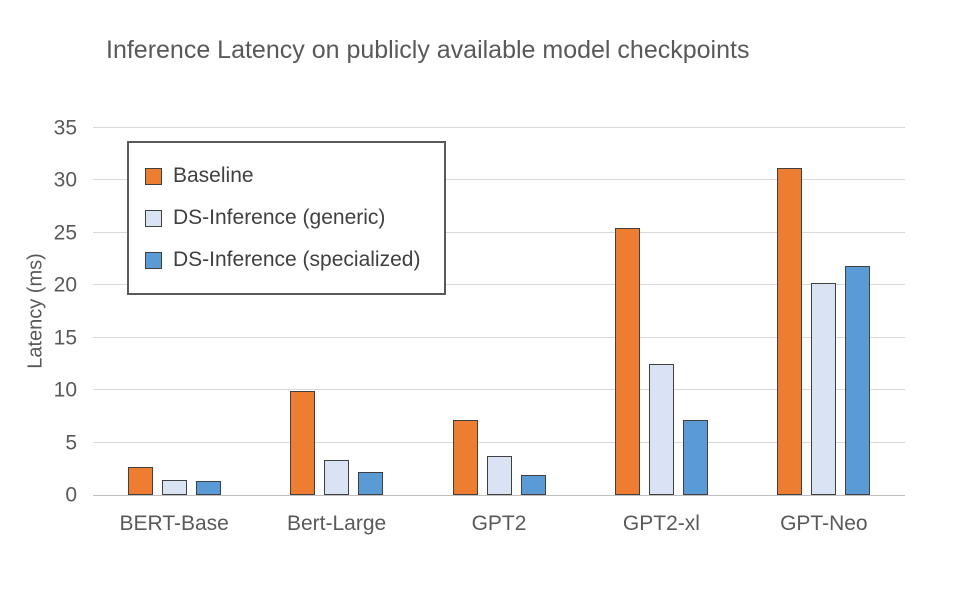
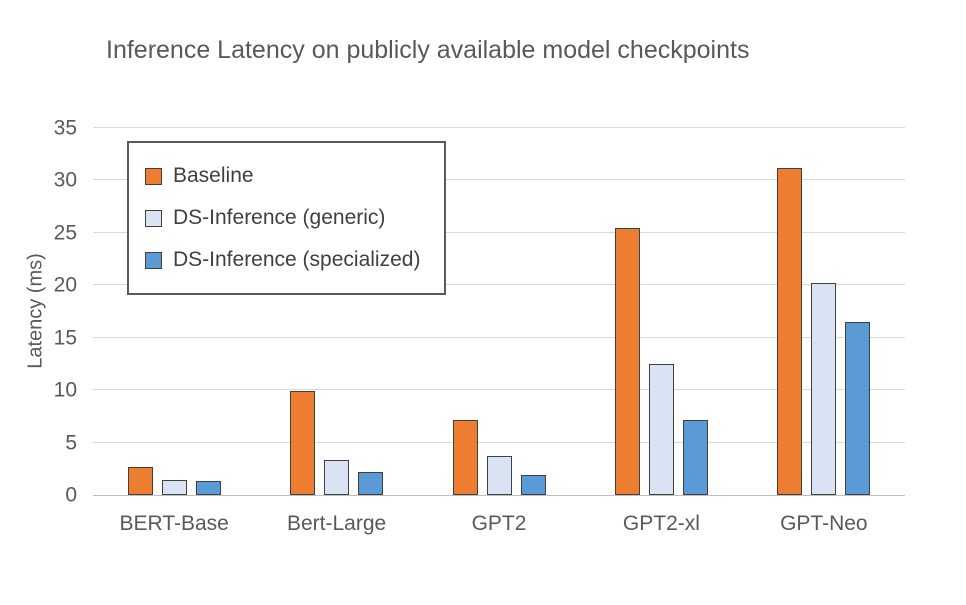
DS-Inference (specialized)/GPT-Neo: 21.8 -> 16.5
